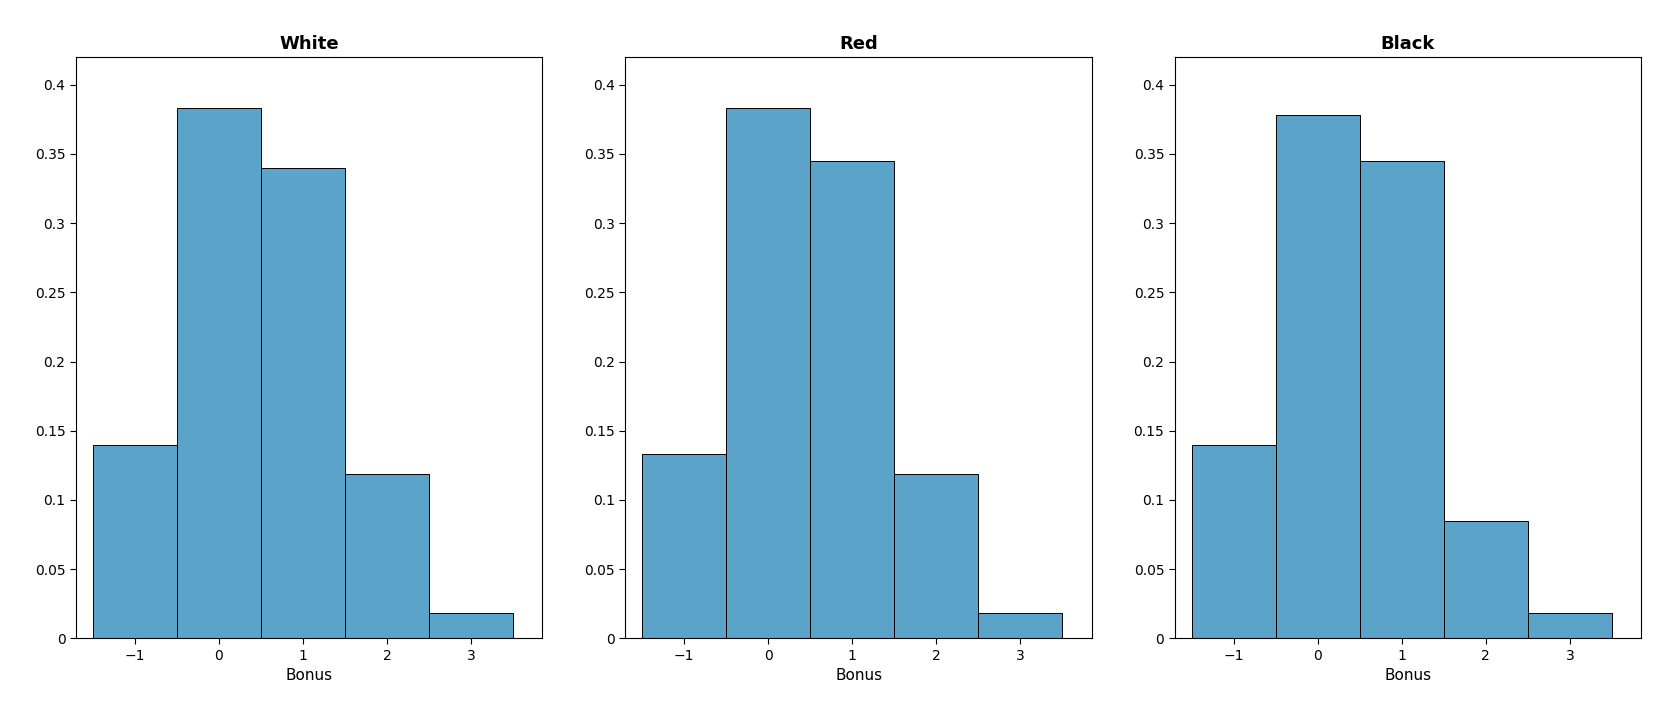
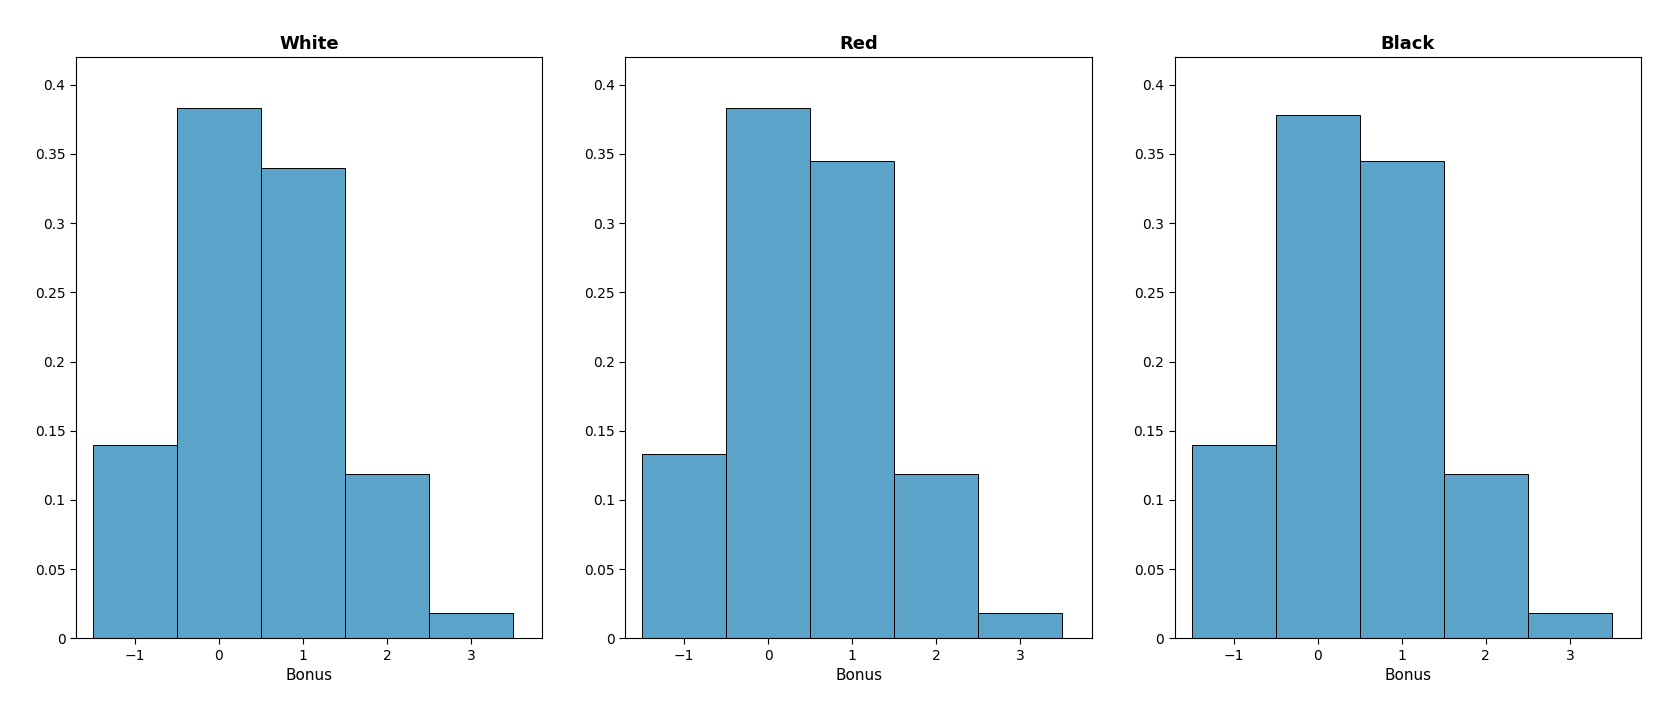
Black/2: 0.085 -> 0.119
